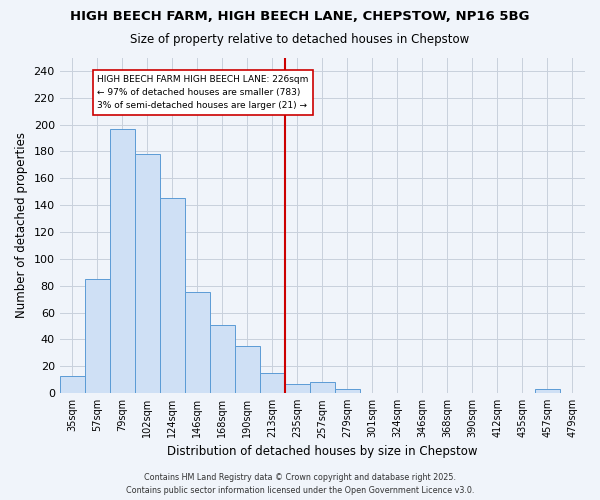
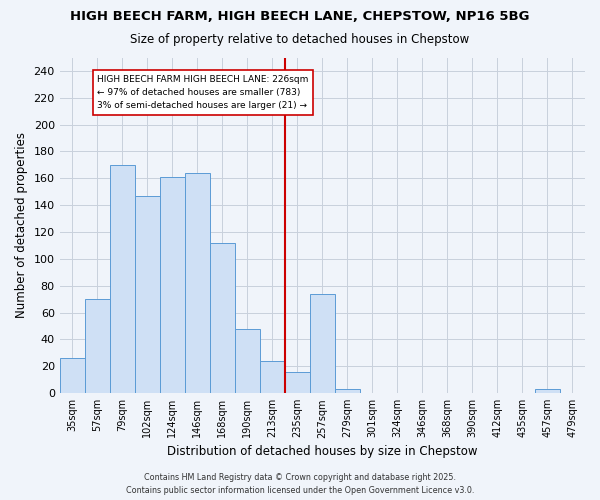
35sqm: 13 -> 26
57sqm: 85 -> 70
79sqm: 197 -> 170
102sqm: 178 -> 147
124sqm: 145 -> 161
146sqm: 75 -> 164
168sqm: 51 -> 112
190sqm: 35 -> 48
213sqm: 15 -> 24
235sqm: 7 -> 16
257sqm: 8 -> 74
